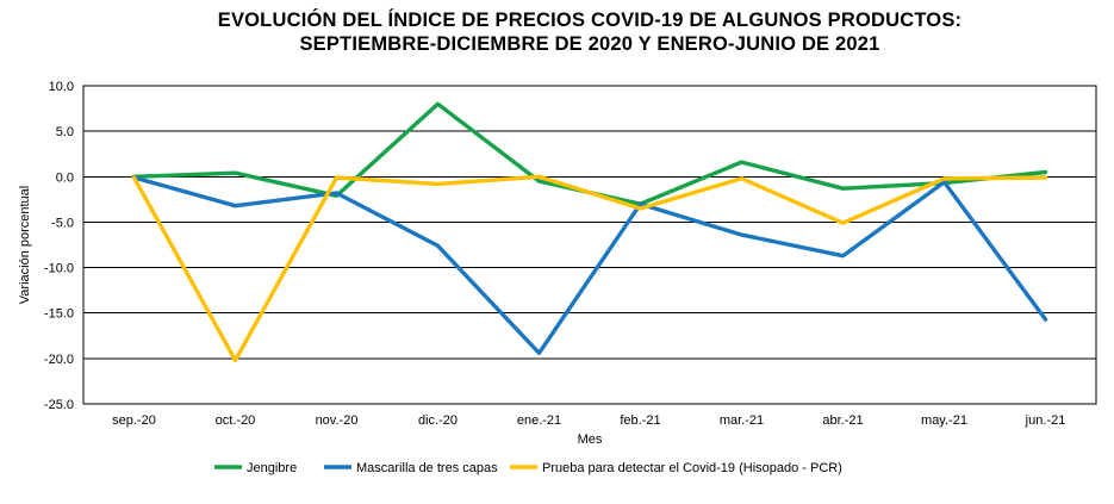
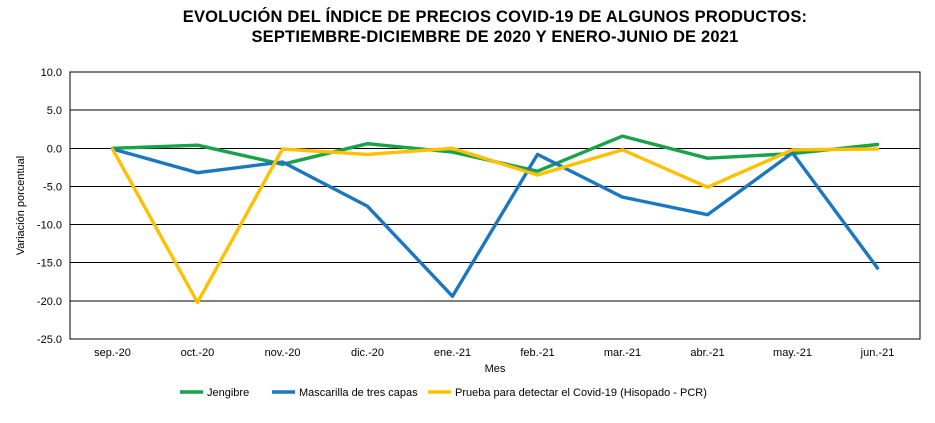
Jengibre/dic.-20: 8 -> 1
Mascarilla de tres capas/feb.-21: -3 -> -1
